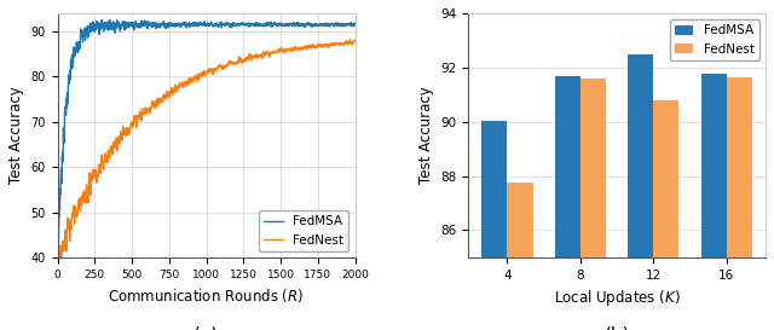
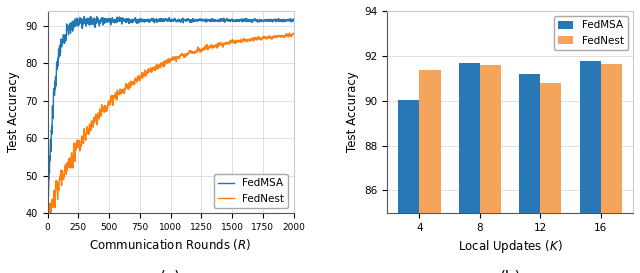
FedNest/4: 87.75 -> 91.35
FedMSA/12: 92.50 -> 91.20
